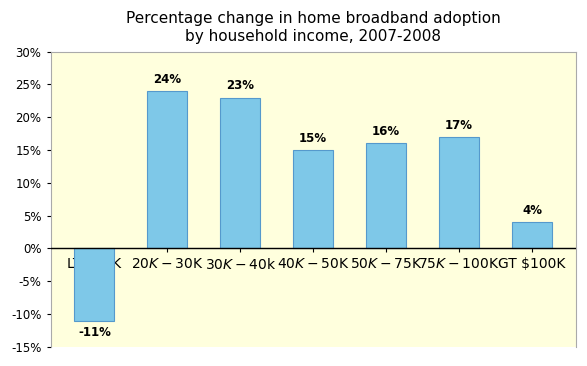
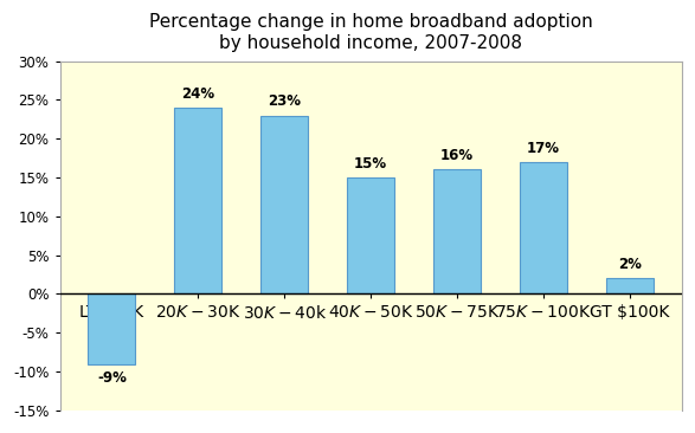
LT $20K: -11% -> -9%
GT $100K: 4% -> 2%
